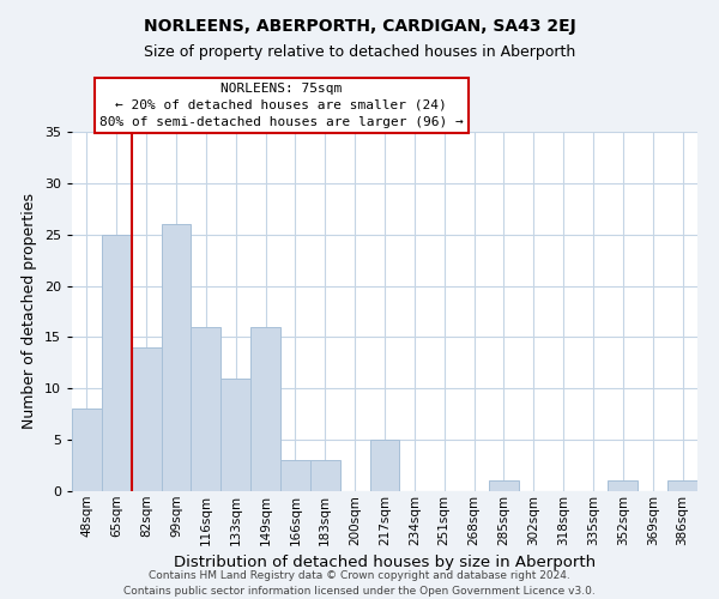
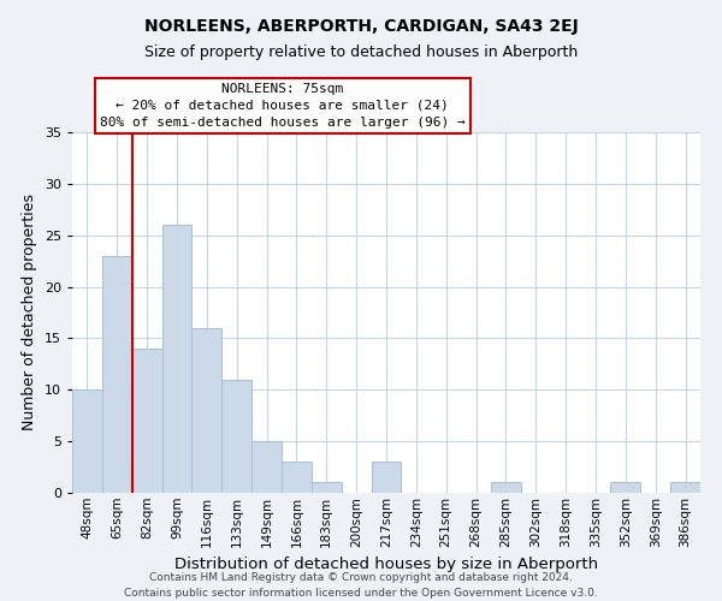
48sqm: 8 -> 10
65sqm: 25 -> 23
149sqm: 16 -> 5
183sqm: 3 -> 1
217sqm: 5 -> 3
